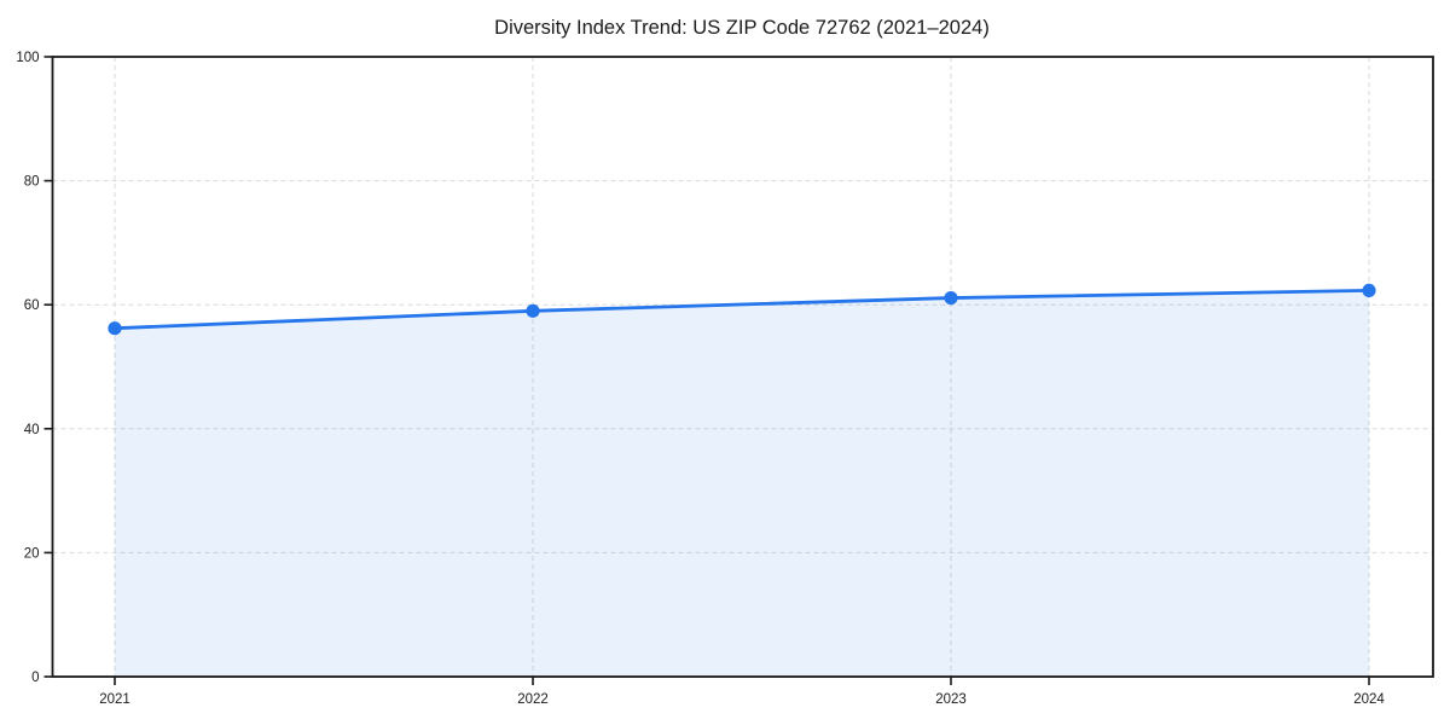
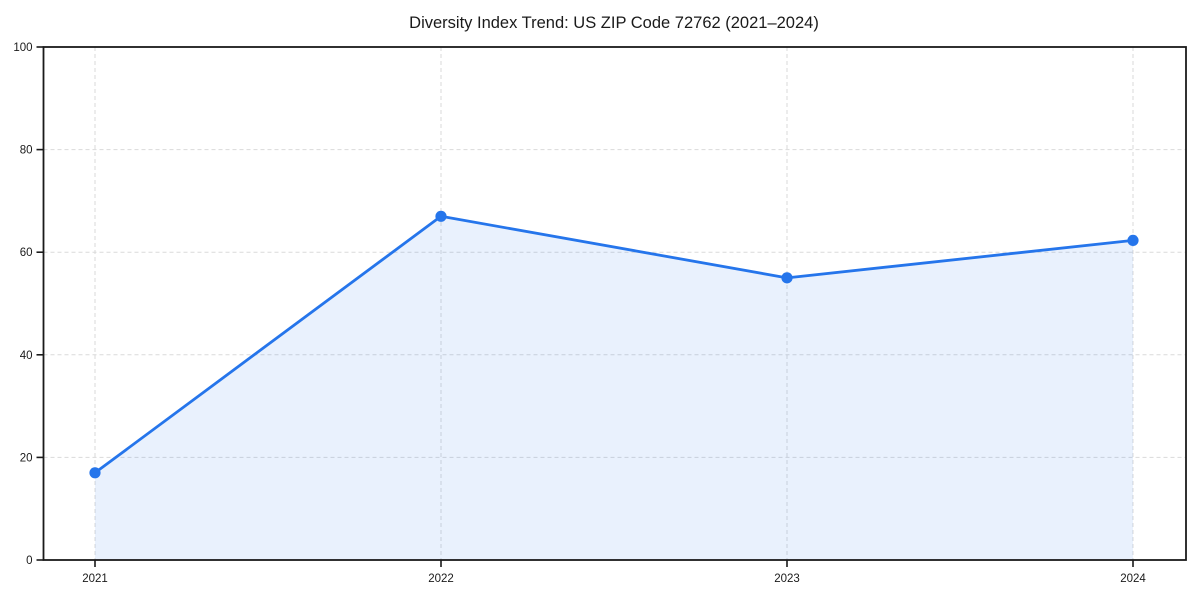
2021: 56 -> 17
2022: 59 -> 67
2023: 61 -> 55
